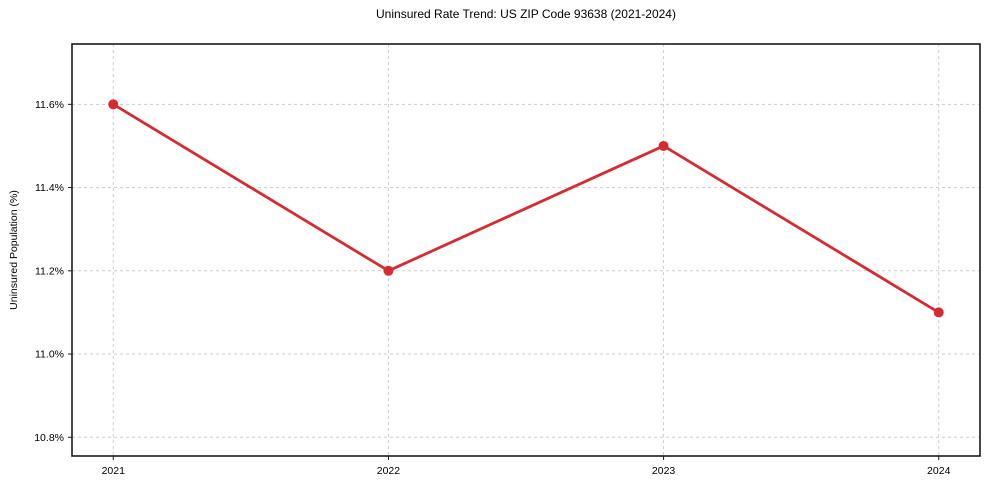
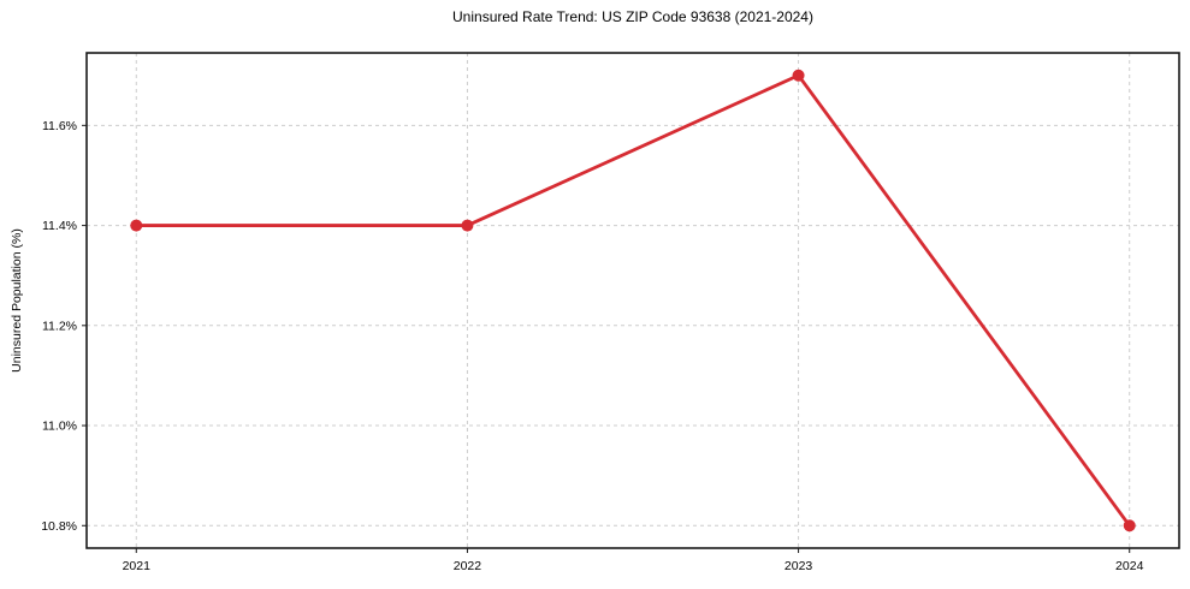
2021: 11.6% -> 11.4%
2022: 11.2% -> 11.4%
2023: 11.5% -> 11.7%
2024: 11.1% -> 10.8%
